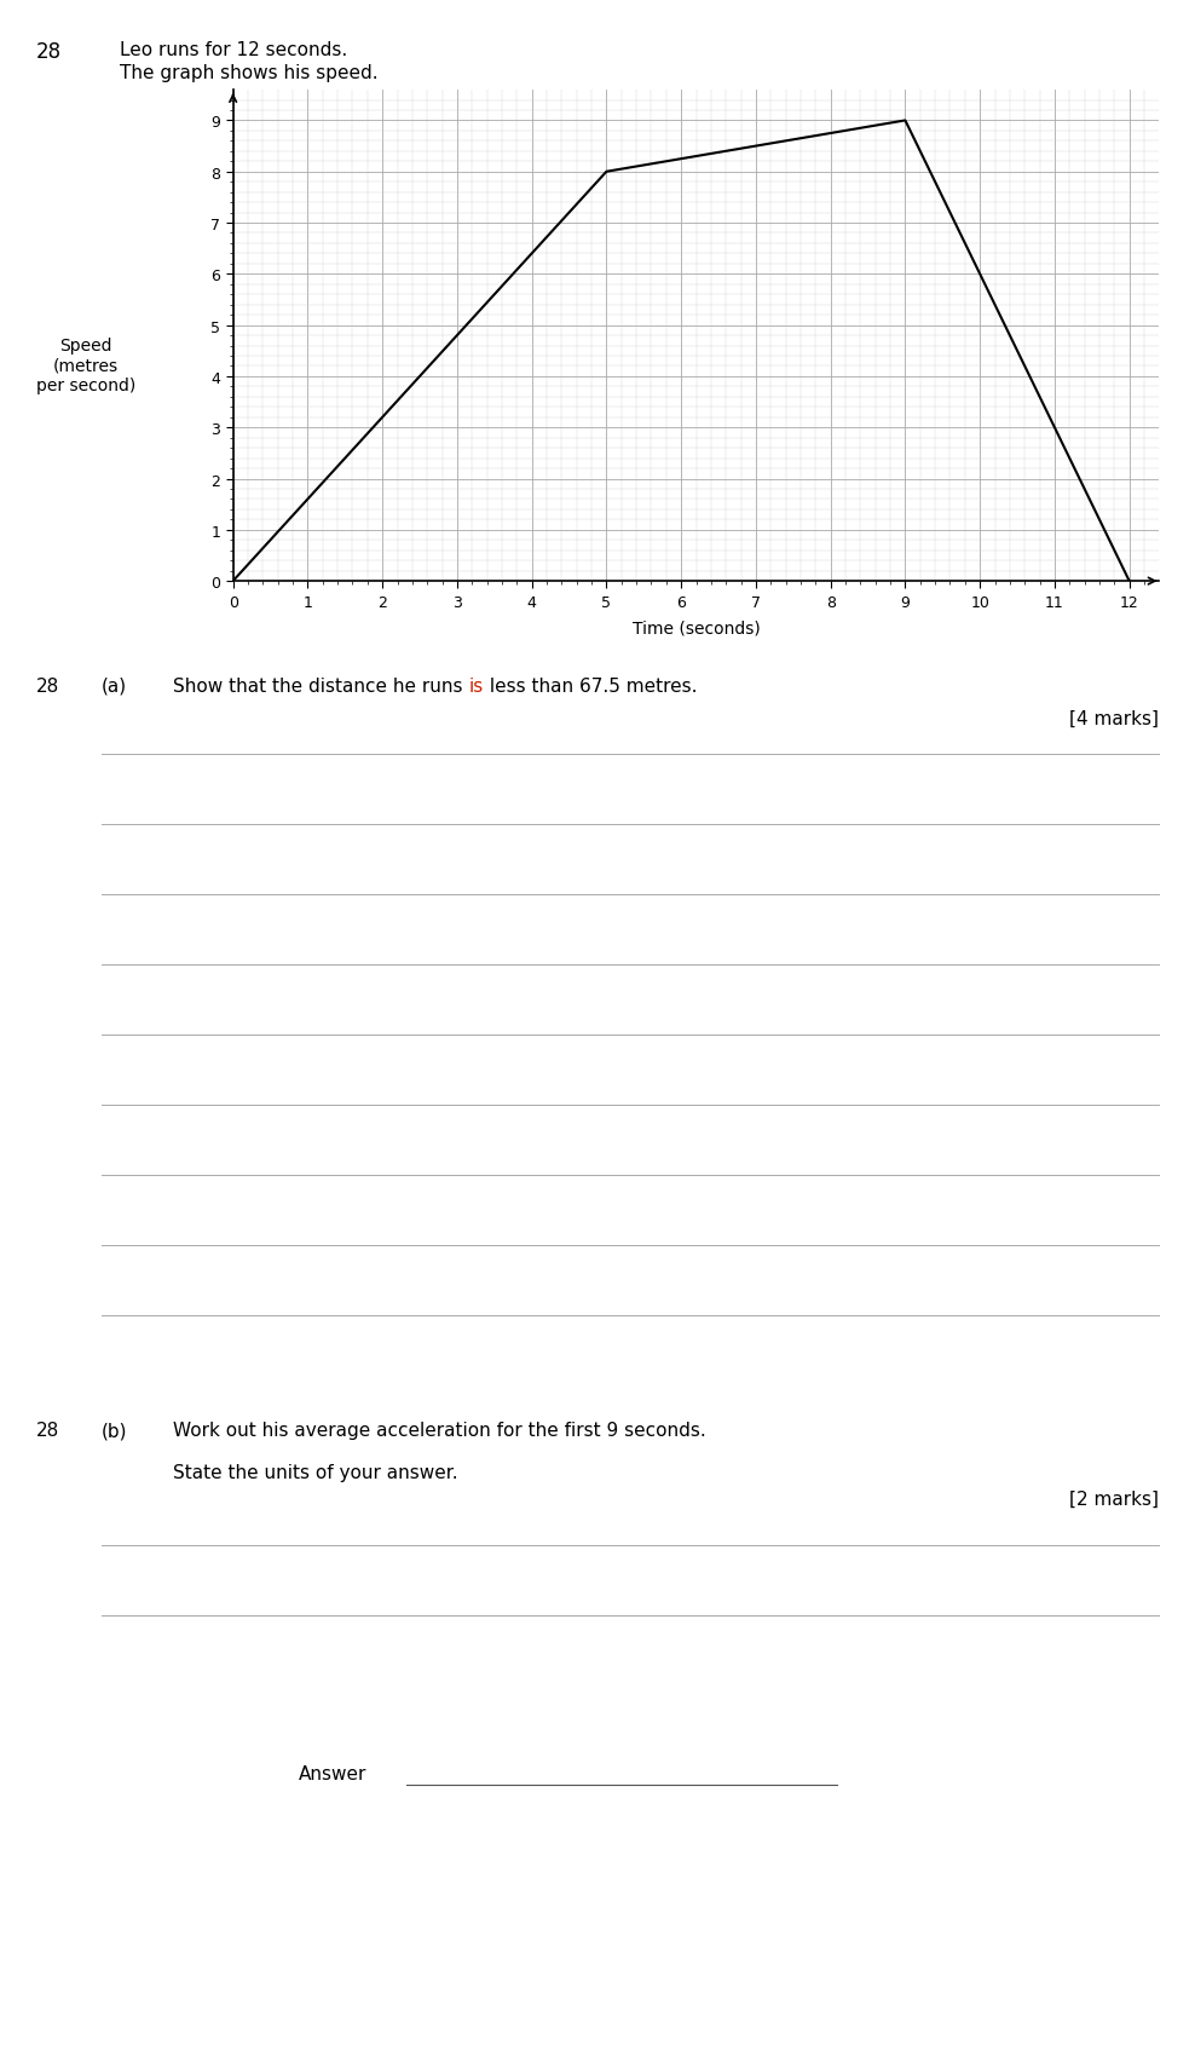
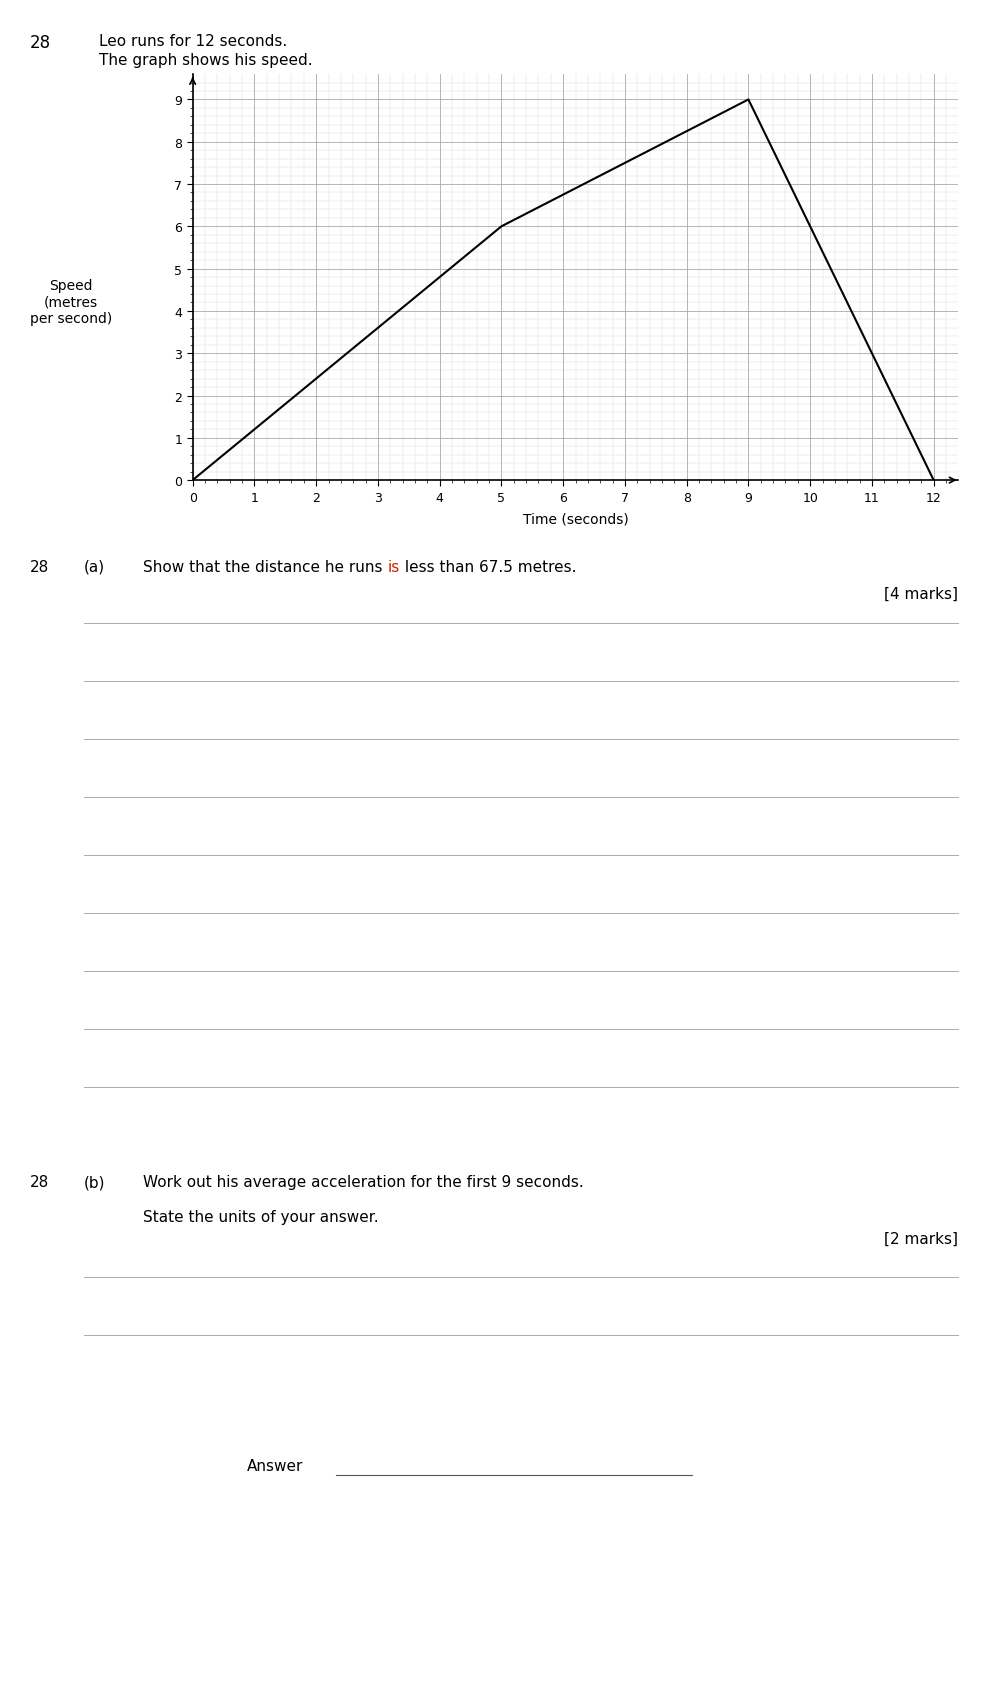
5: 8 -> 6
